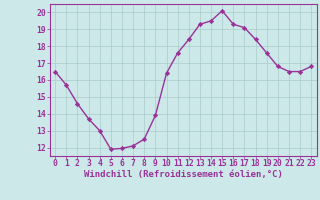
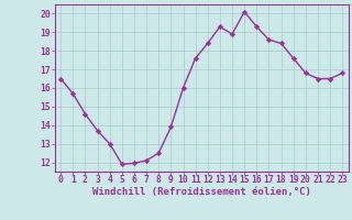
10: 16.4 -> 16.0
14: 19.5 -> 18.9
17: 19.1 -> 18.6
